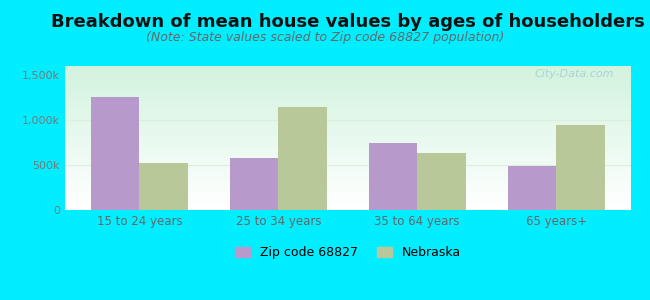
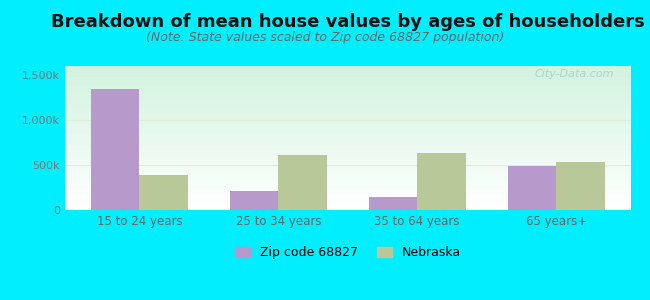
Zip code 68827/15 to 24 years: 1,260k -> 1,340k
Nebraska/15 to 24 years: 520k -> 390k
Zip code 68827/25 to 34 years: 580k -> 210k
Nebraska/25 to 34 years: 1,140k -> 610k
Zip code 68827/35 to 64 years: 740k -> 140k
Nebraska/65 years+: 940k -> 530k
